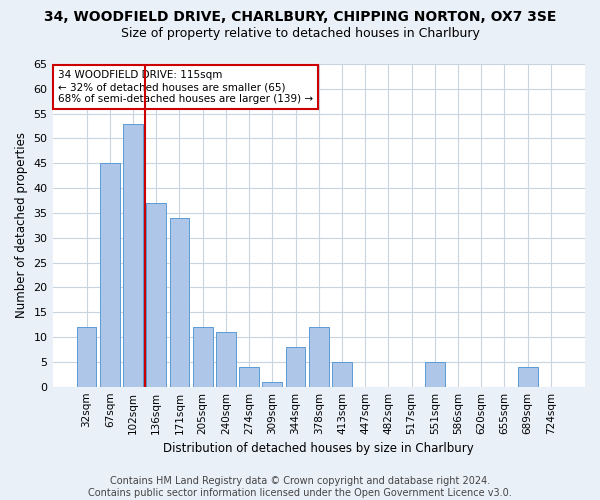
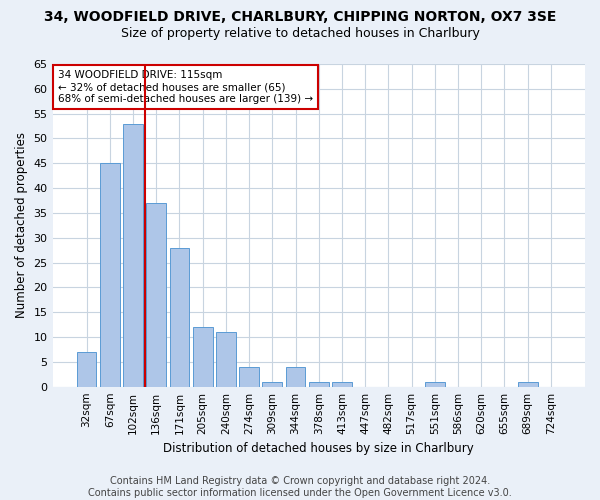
32sqm: 12 -> 7
171sqm: 34 -> 28
344sqm: 8 -> 4
378sqm: 12 -> 1
413sqm: 5 -> 1
551sqm: 5 -> 1
689sqm: 4 -> 1
